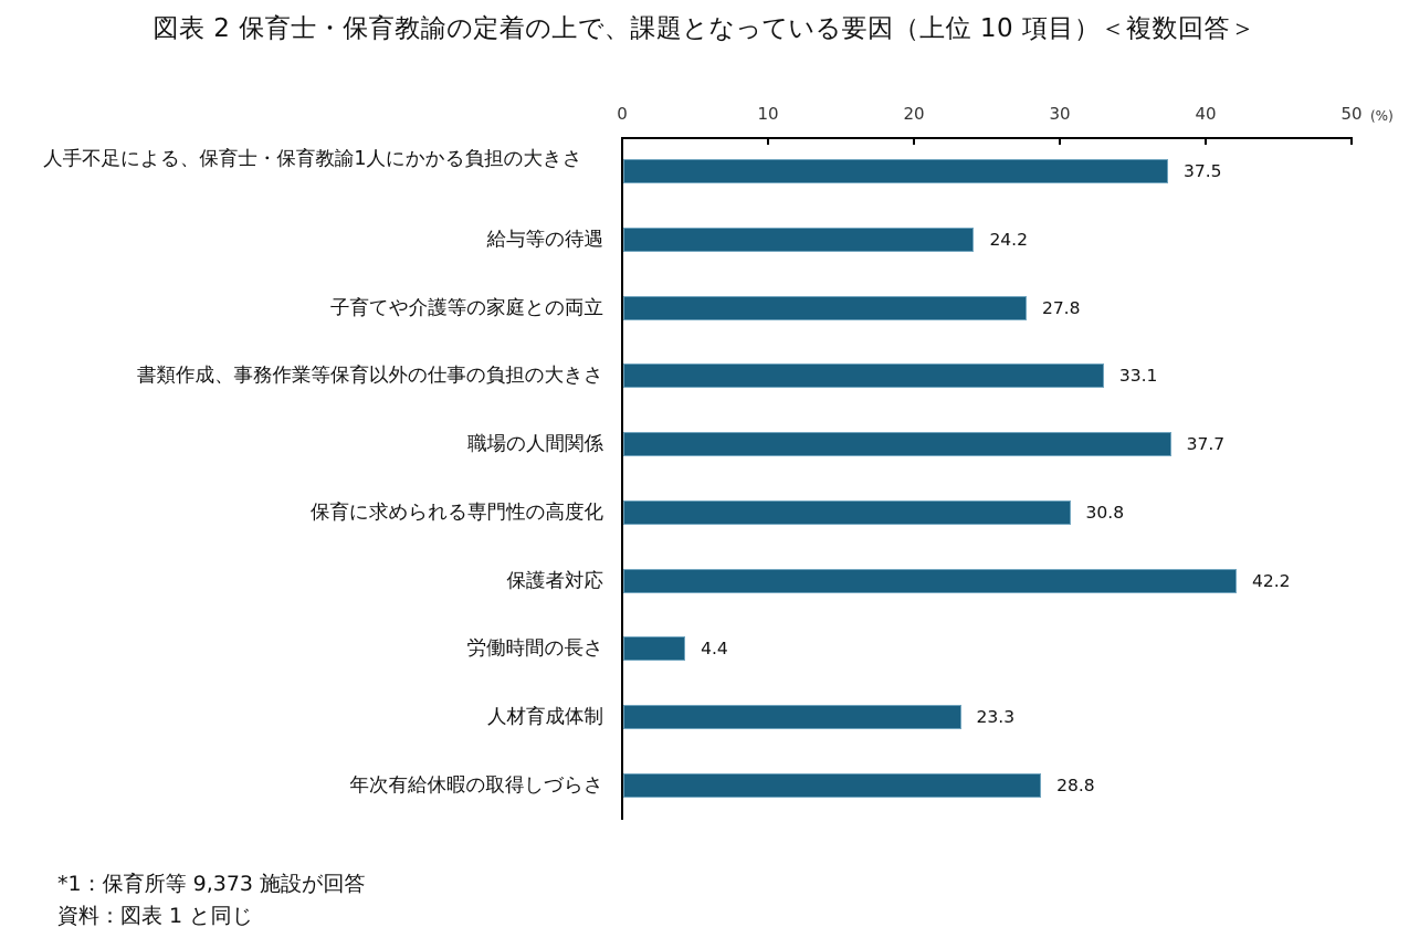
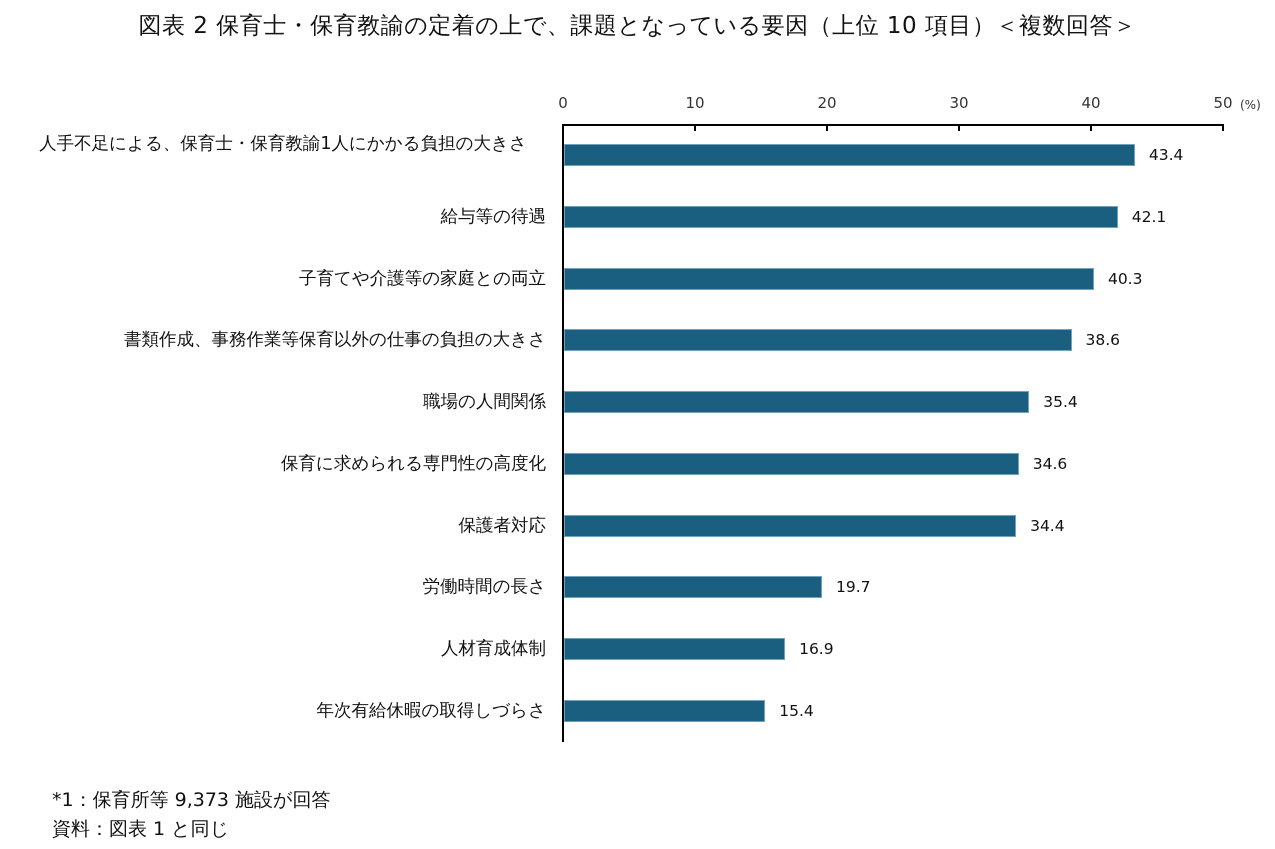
人手不足による、保育士・保育教諭1人にかかる負担の大きさ: 37.5 -> 43.4
給与等の待遇: 24.2 -> 42.1
子育てや介護等の家庭との両立: 27.8 -> 40.3
書類作成、事務作業等保育以外の仕事の負担の大きさ: 33.1 -> 38.6
職場の人間関係: 37.7 -> 35.4
保育に求められる専門性の高度化: 30.8 -> 34.6
保護者対応: 42.2 -> 34.4
労働時間の長さ: 4.4 -> 19.7
人材育成体制: 23.3 -> 16.9
年次有給休暇の取得しづらさ: 28.8 -> 15.4
